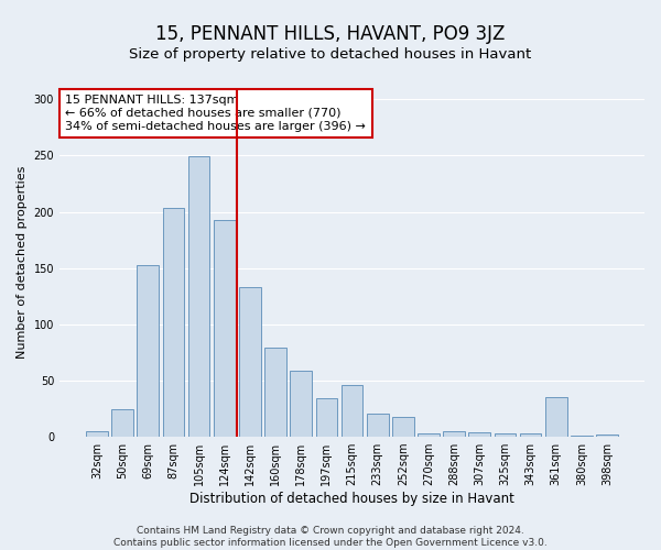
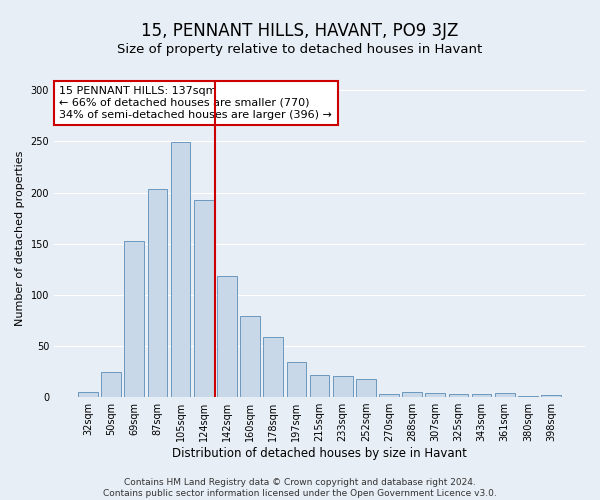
142sqm: 133 -> 118
215sqm: 46 -> 22
361sqm: 35 -> 4
